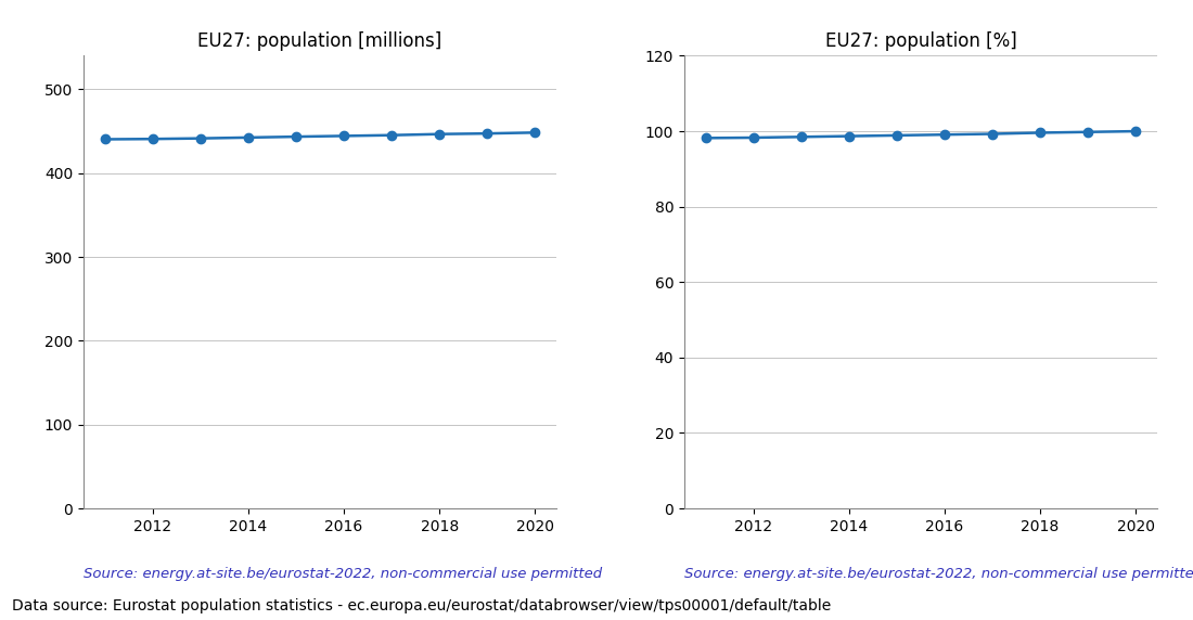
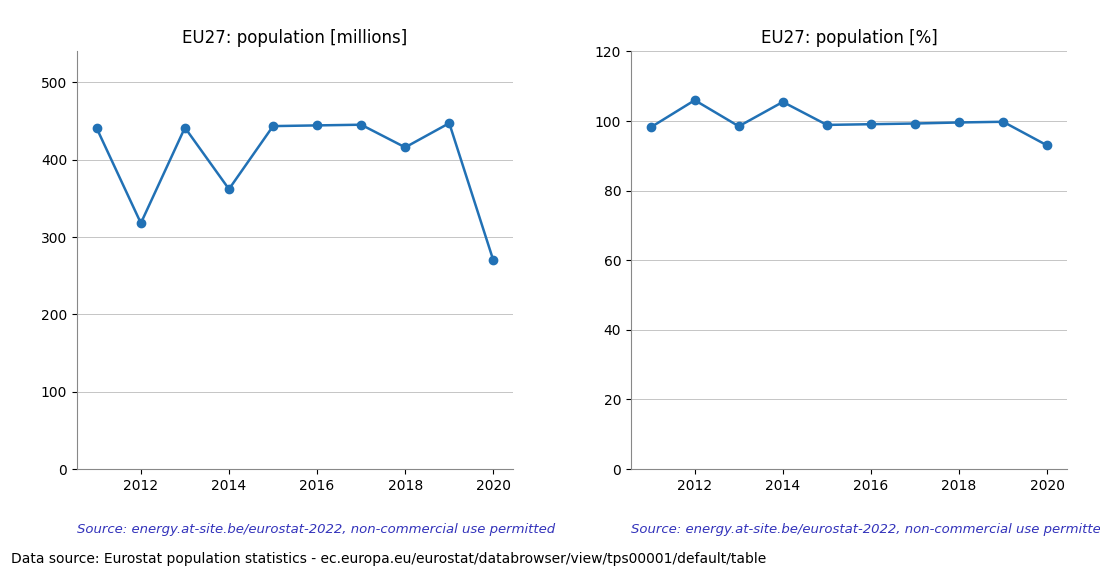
EU27: population [millions]/2012: 441 -> 318
EU27: population [millions]/2014: 442 -> 362
EU27: population [millions]/2018: 447 -> 416
EU27: population [millions]/2020: 448 -> 270
EU27: population [%]/2012: 98.3 -> 106.0
EU27: population [%]/2014: 98.7 -> 105.5
EU27: population [%]/2020: 100.0 -> 93.0
